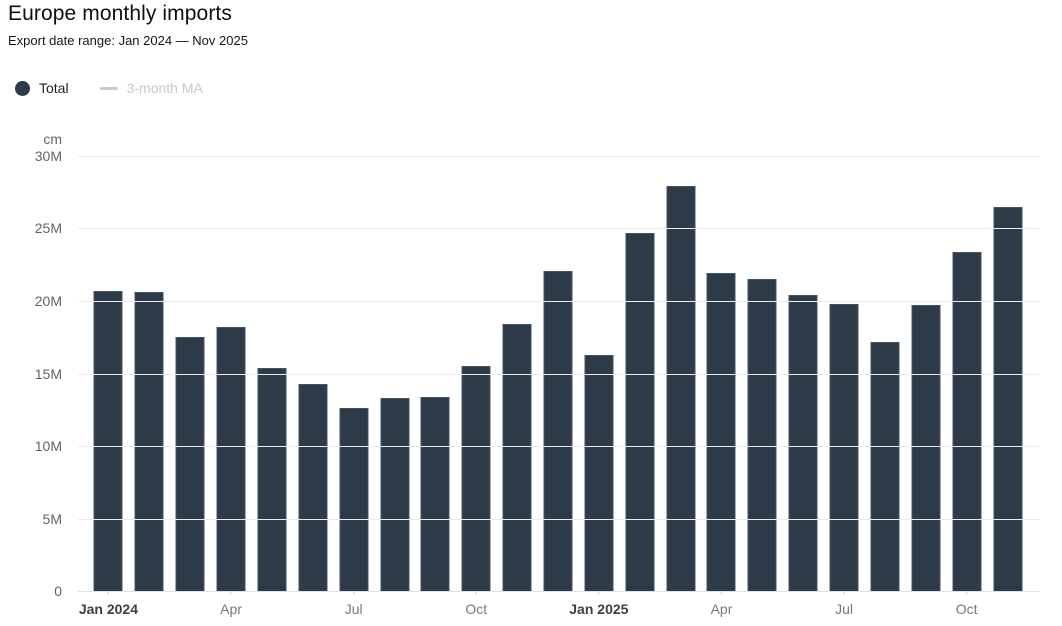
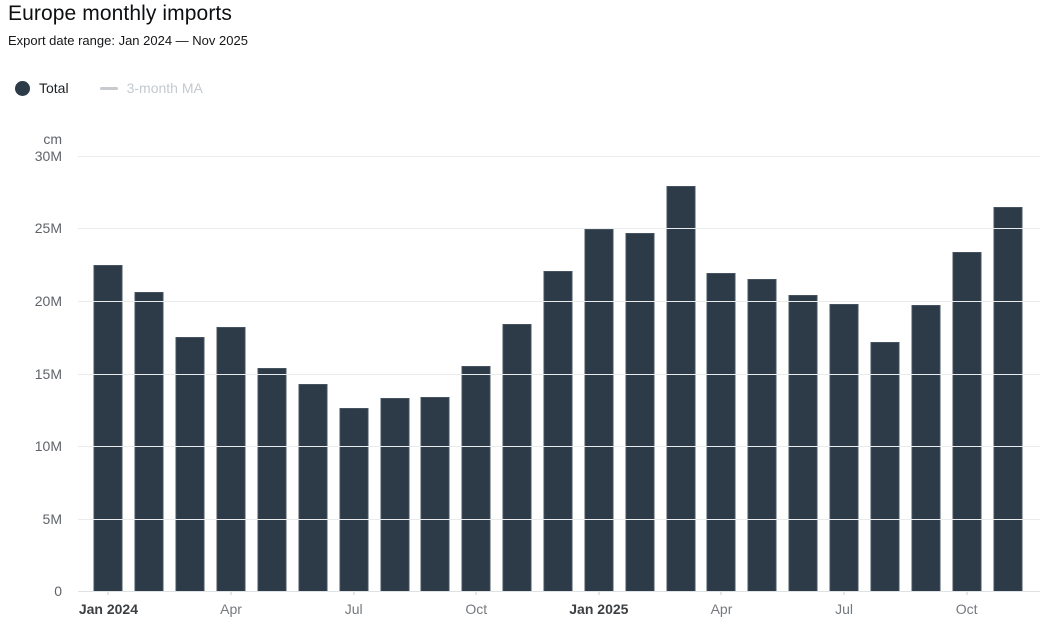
Jan 2024: 20.7M -> 22.5M
Jan 2025: 16.3M -> 25.0M
